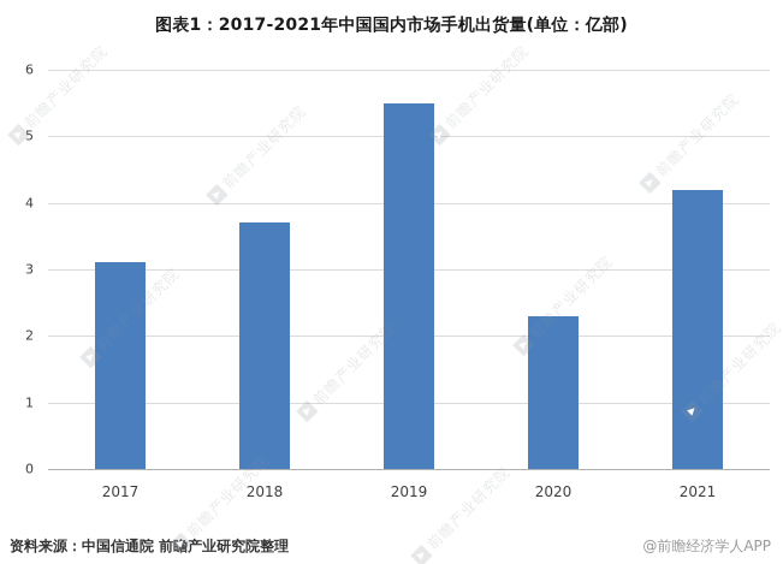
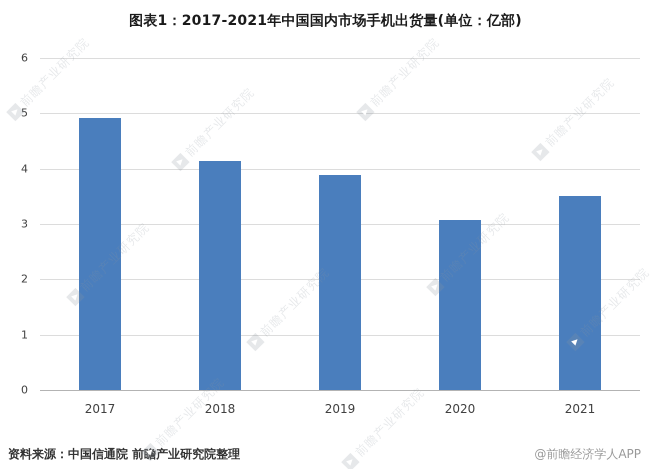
2017: 3.1 -> 4.9
2018: 3.7 -> 4.1
2019: 5.5 -> 3.9
2020: 2.3 -> 3.1
2021: 4.2 -> 3.5
